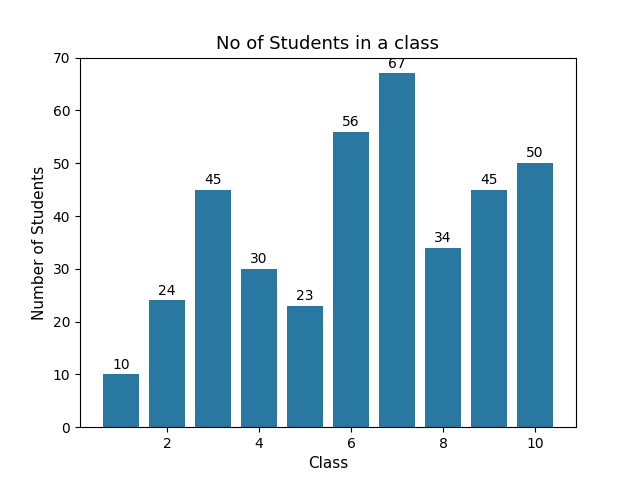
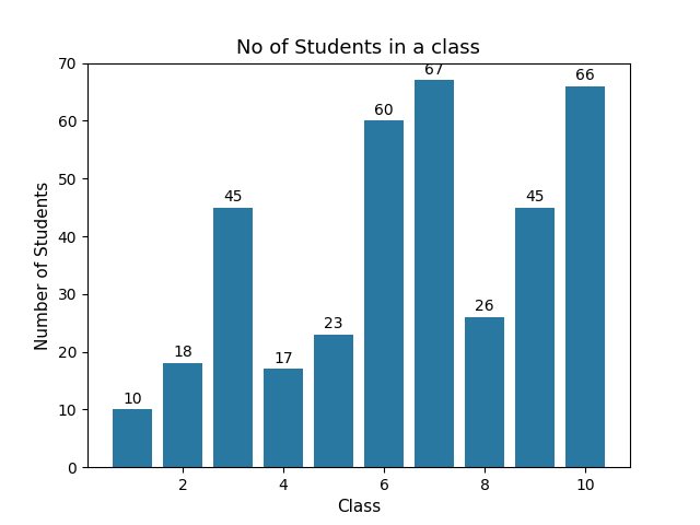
2: 24 -> 18
4: 30 -> 17
6: 56 -> 60
8: 34 -> 26
10: 50 -> 66
